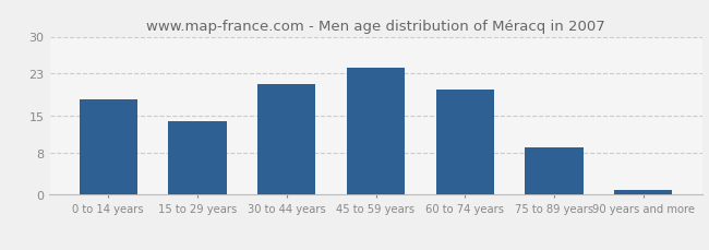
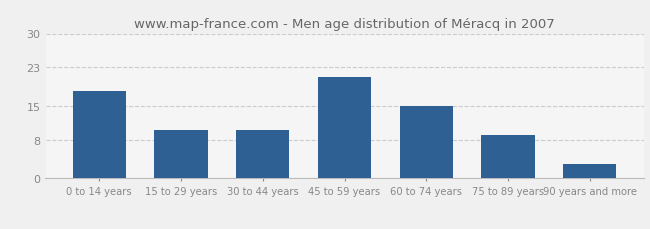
15 to 29 years: 14 -> 10
30 to 44 years: 21 -> 10
45 to 59 years: 24 -> 21
60 to 74 years: 20 -> 15
90 years and more: 1 -> 3
